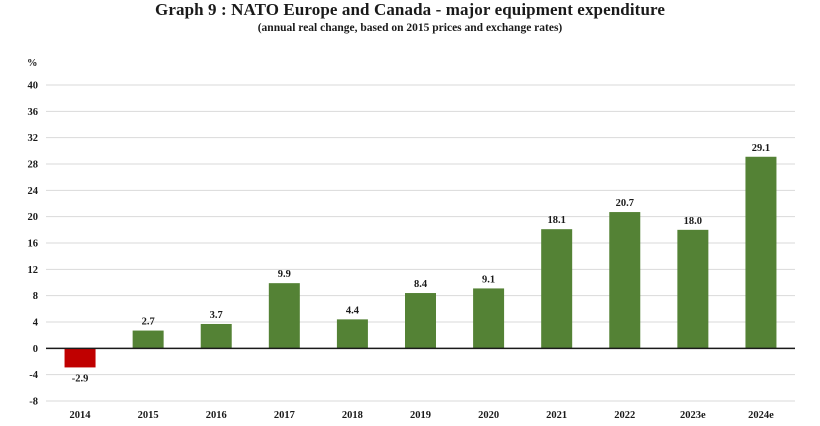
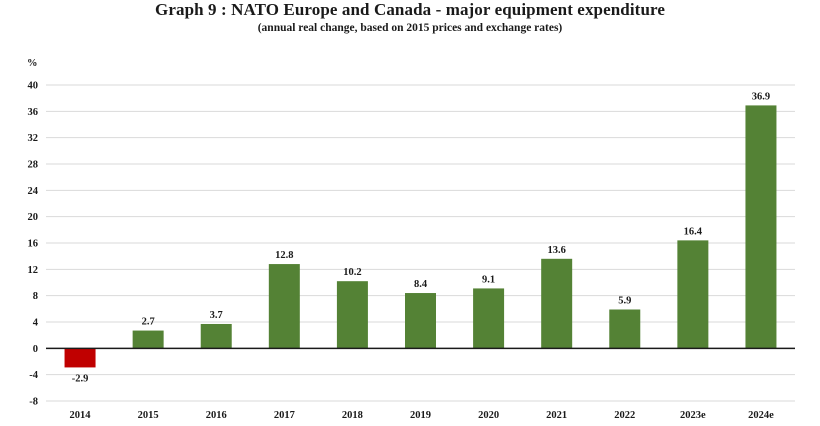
2017: 9.9 -> 12.8
2018: 4.4 -> 10.2
2021: 18.1 -> 13.6
2022: 20.7 -> 5.9
2023e: 18.0 -> 16.4
2024e: 29.1 -> 36.9
